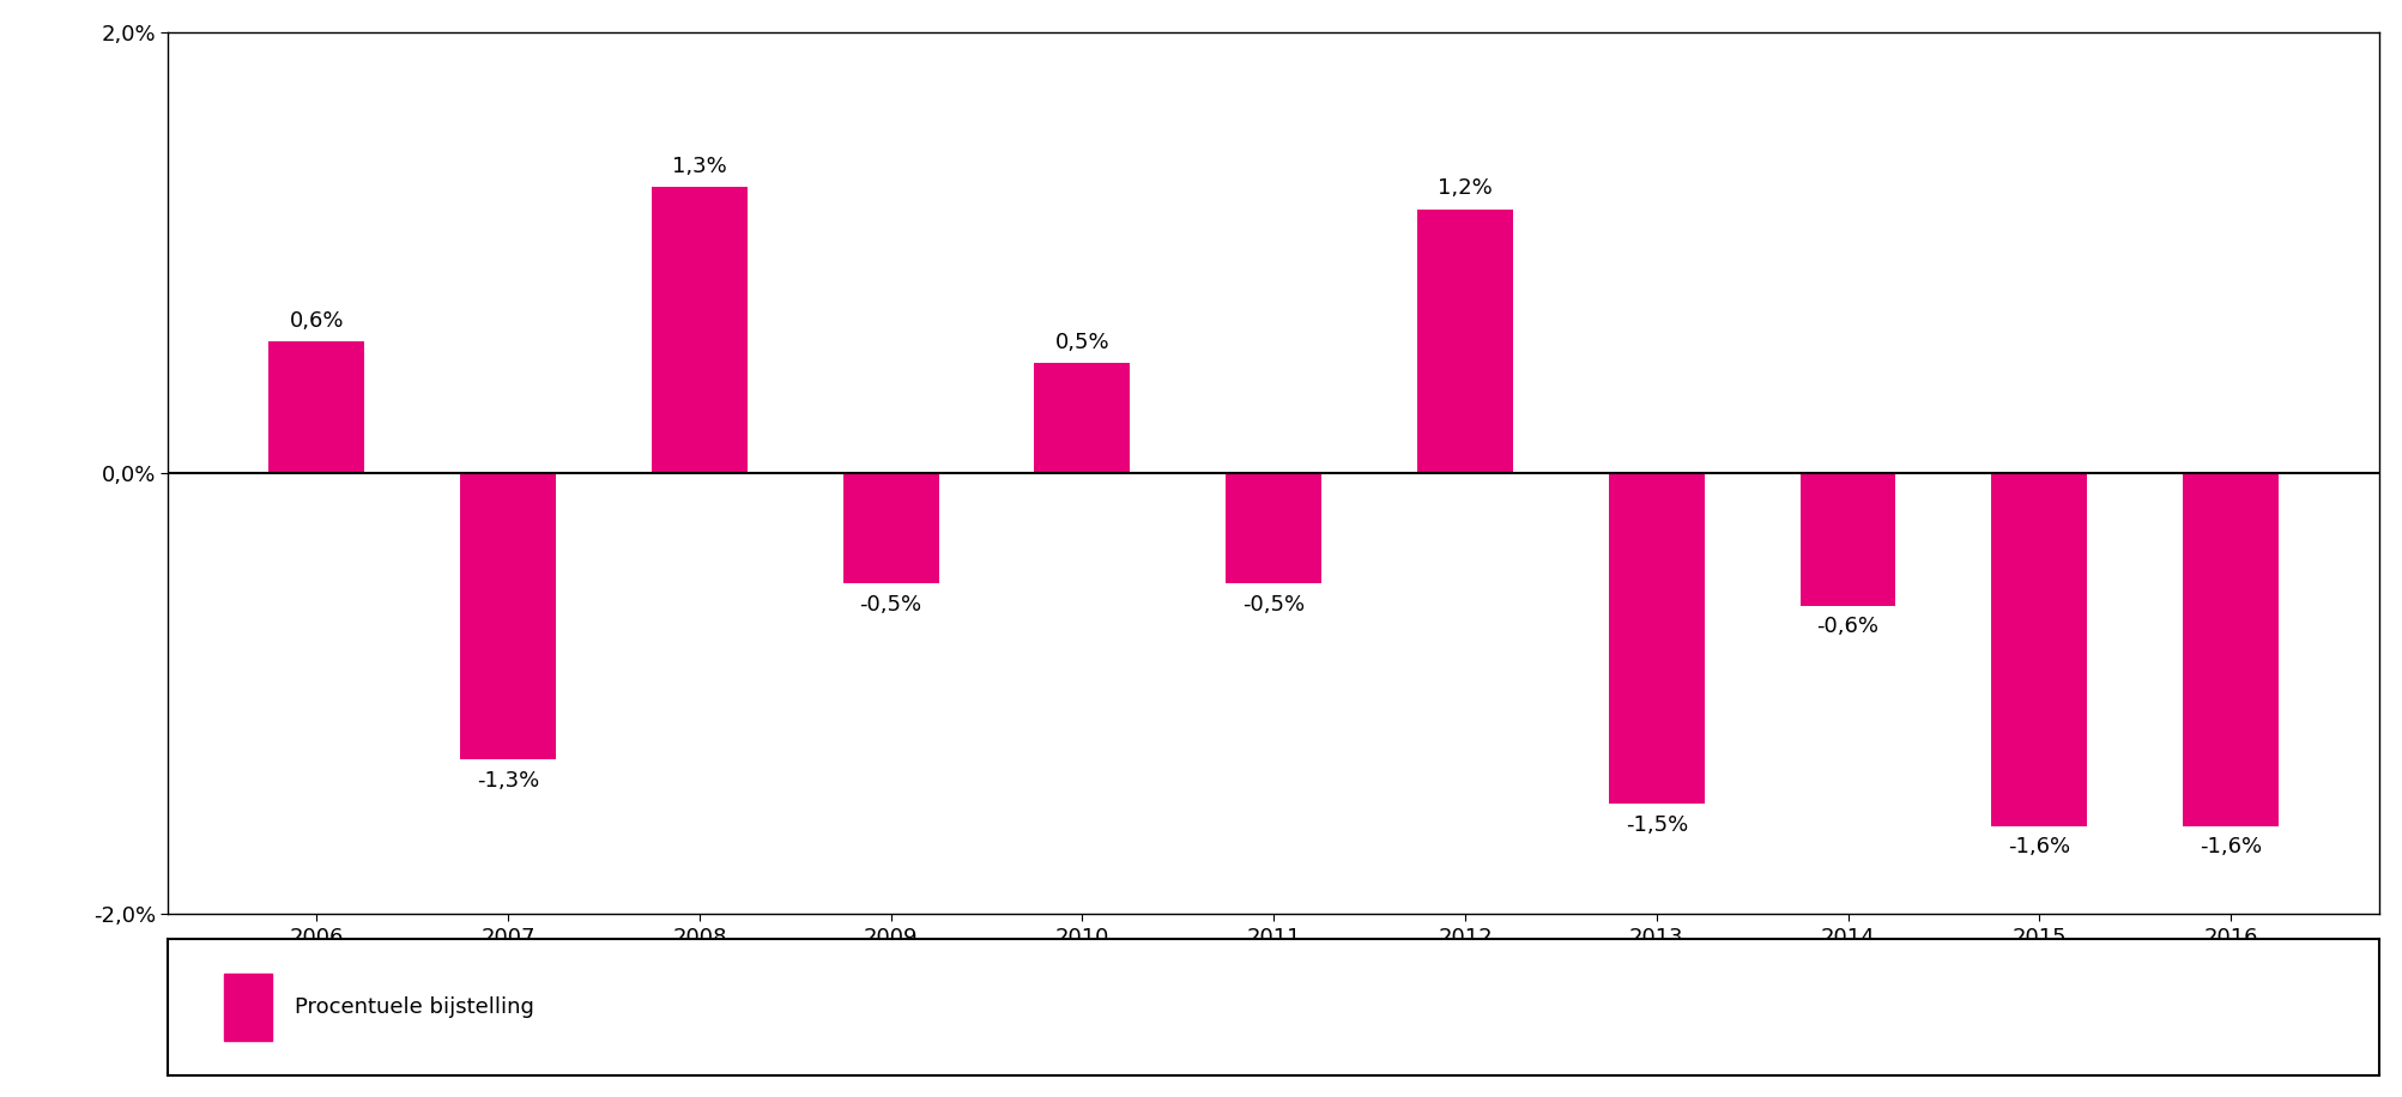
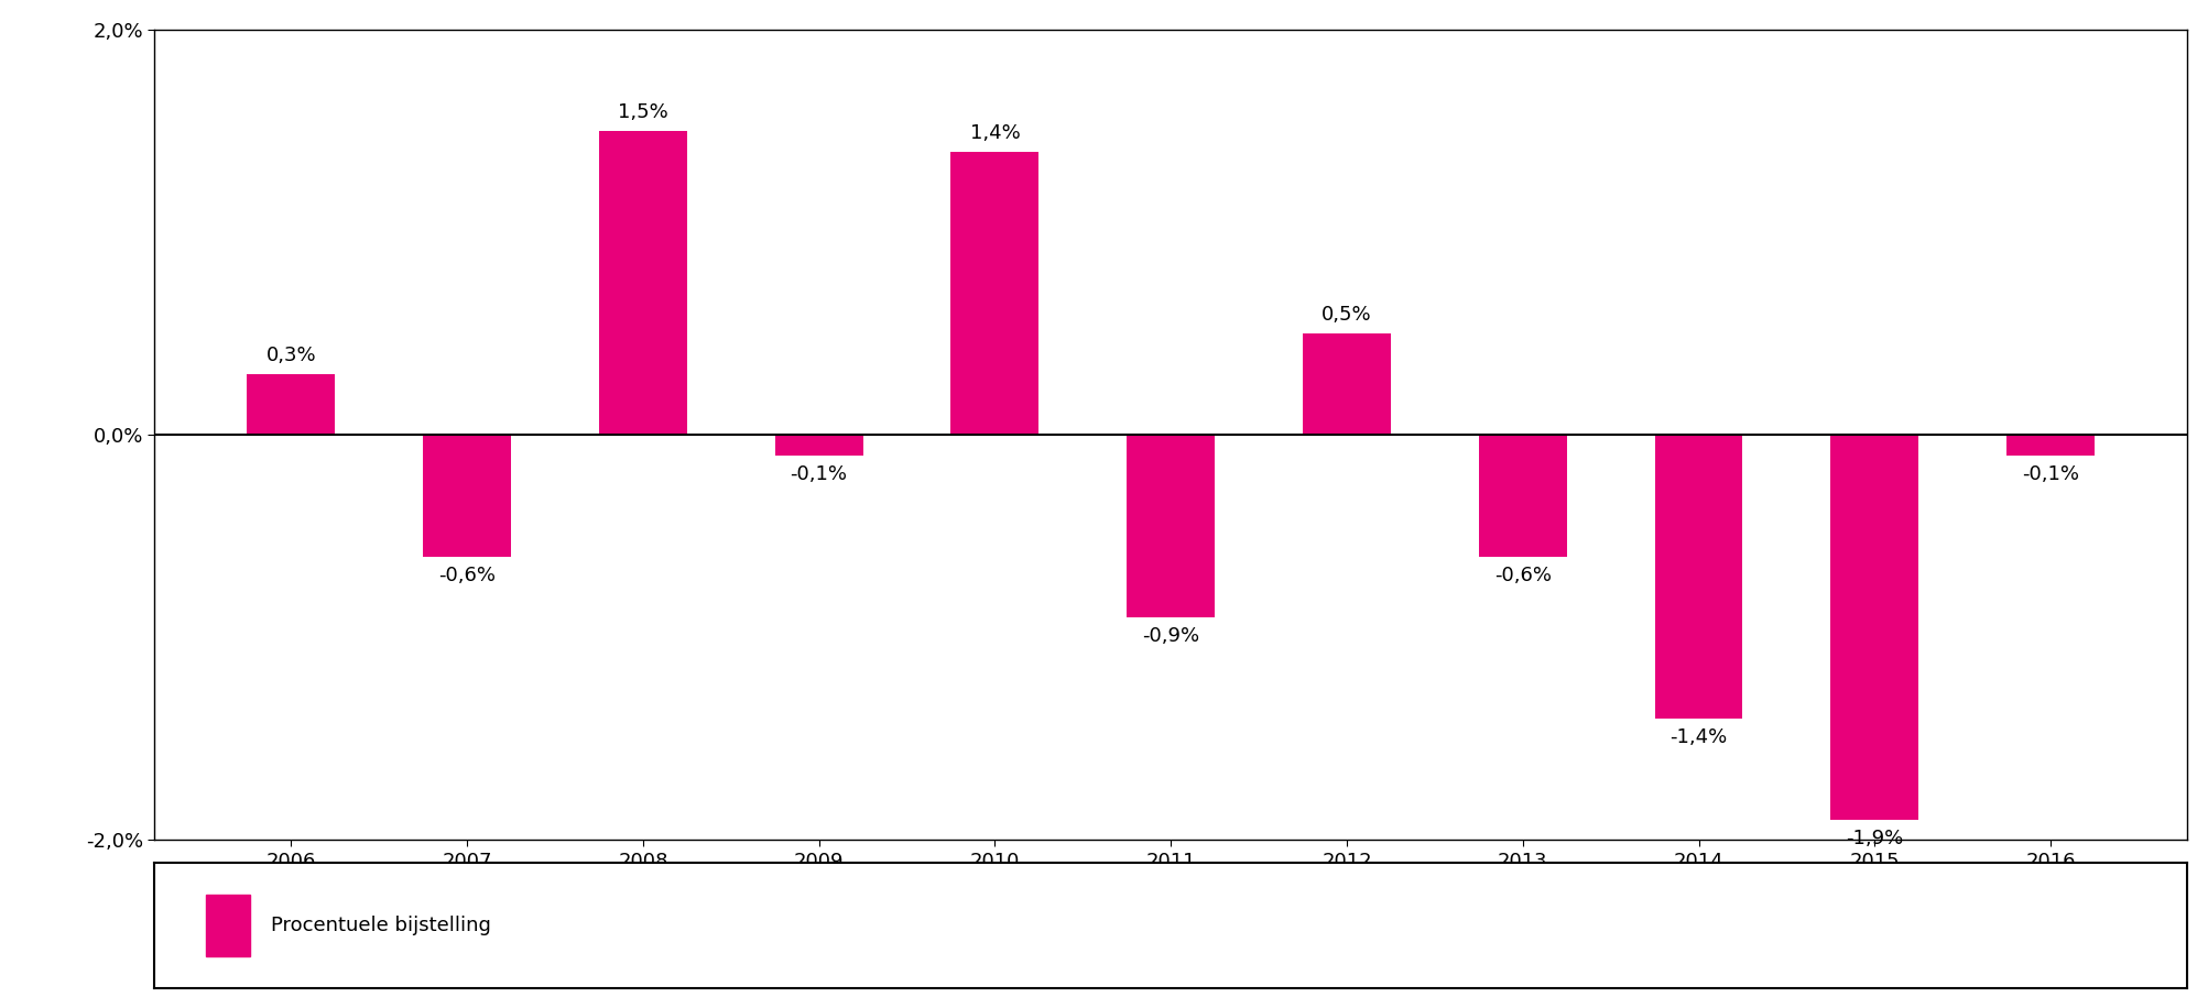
2006: 0,6% -> 0,3%
2007: -1,3% -> -0,6%
2008: 1,3% -> 1,5%
2009: -0,5% -> -0,1%
2010: 0,5% -> 1,4%
2011: -0,5% -> -0,9%
2012: 1,2% -> 0,5%
2013: -1,5% -> -0,6%
2014: -0,6% -> -1,4%
2015: -1,6% -> -1,9%
2016: -1,6% -> -0,1%
